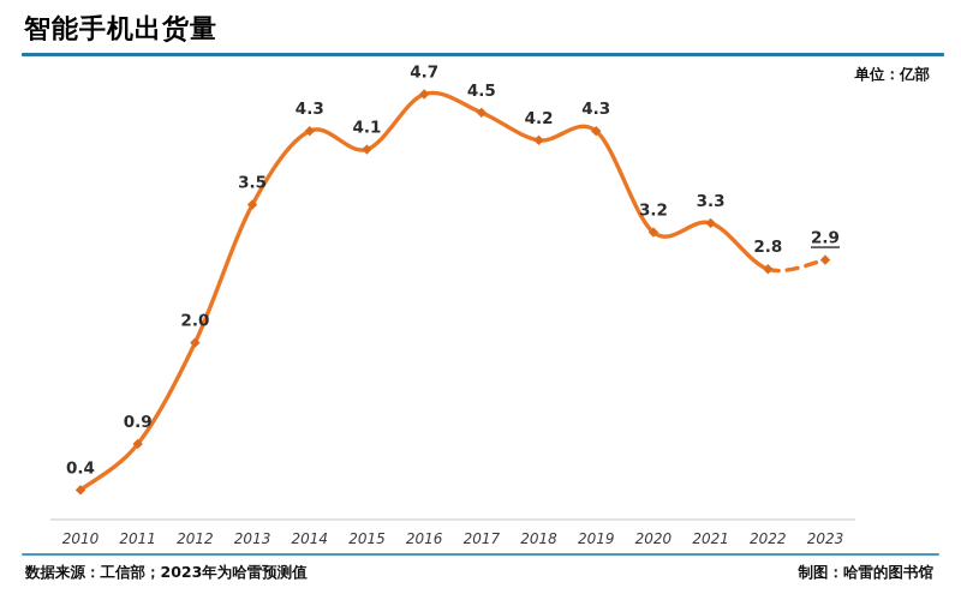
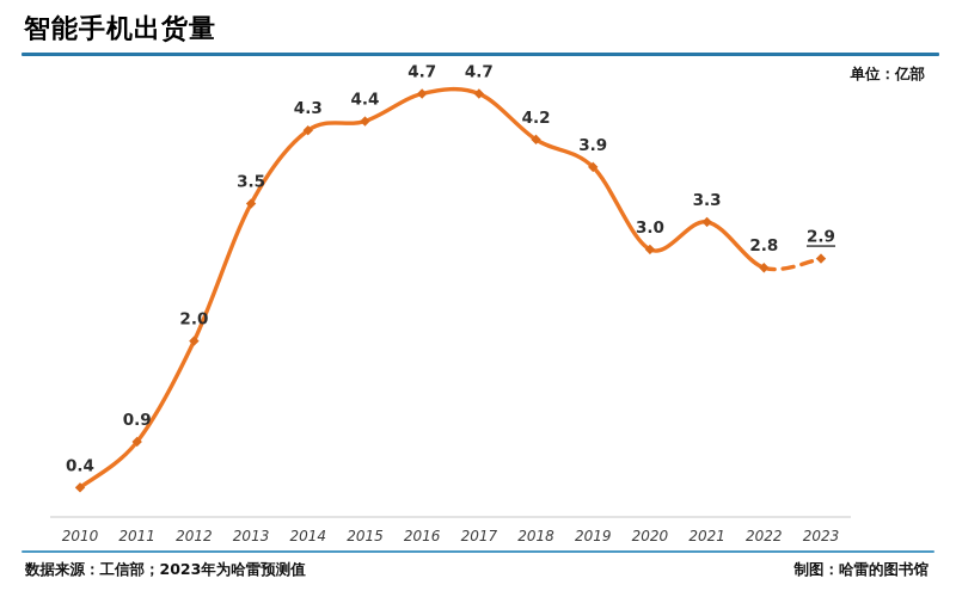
2015: 4.1 -> 4.4
2017: 4.5 -> 4.7
2019: 4.3 -> 3.9
2020: 3.2 -> 3.0
